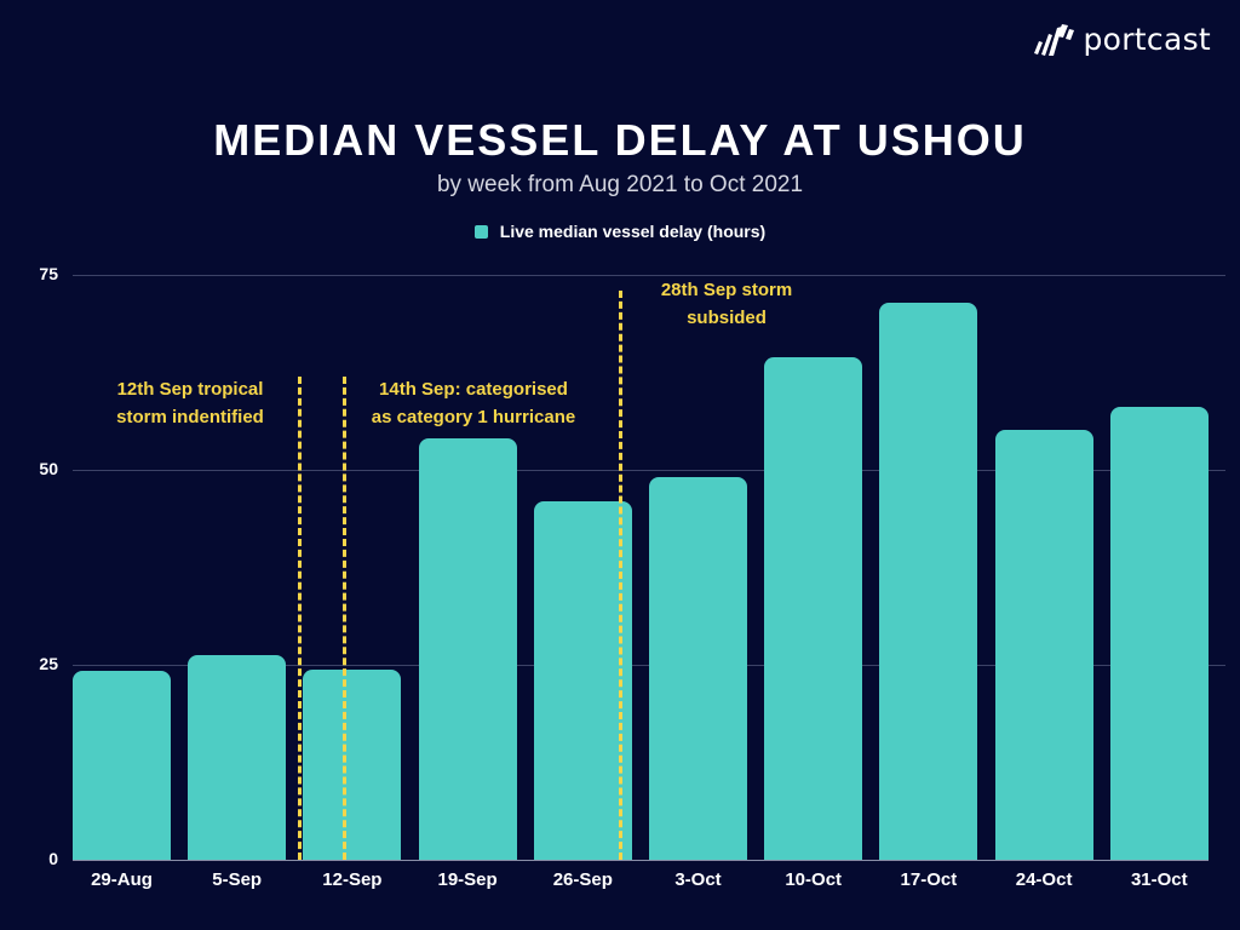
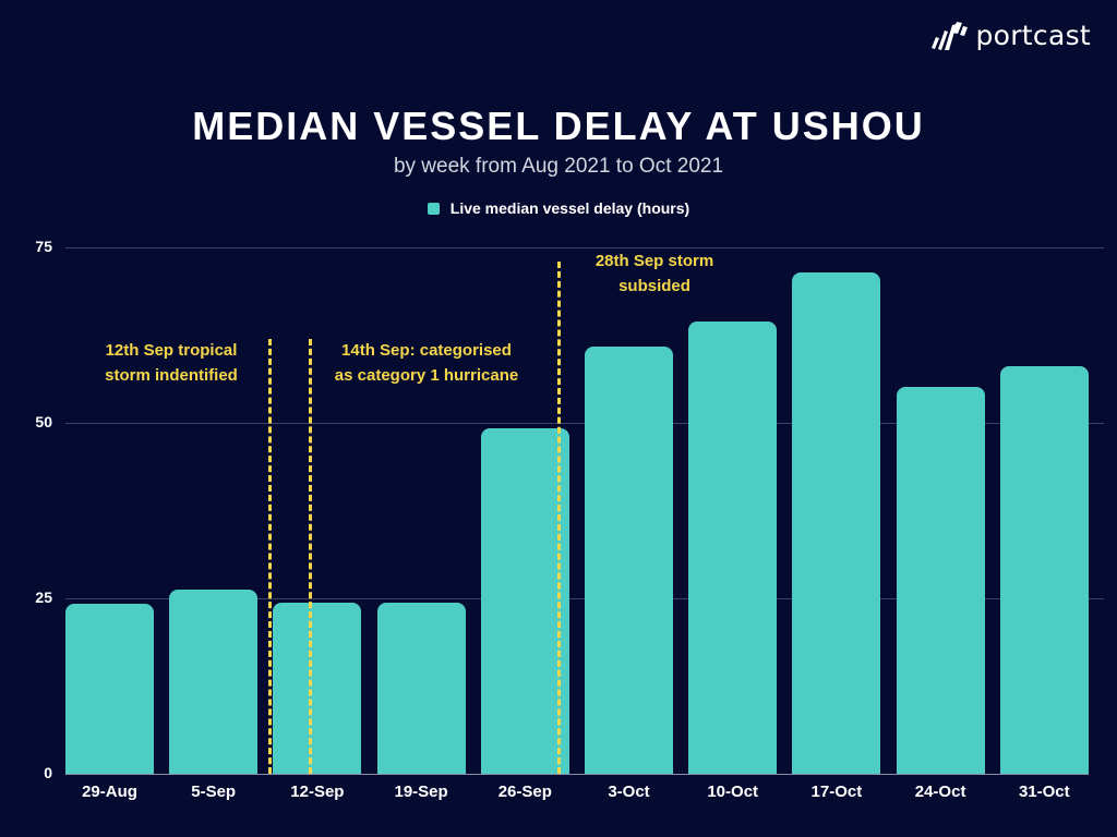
19-Sep: 54 -> 24
26-Sep: 46 -> 49
3-Oct: 49 -> 61
